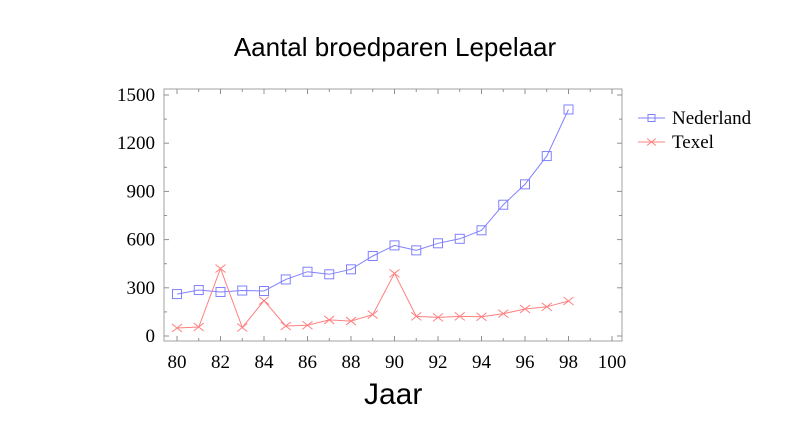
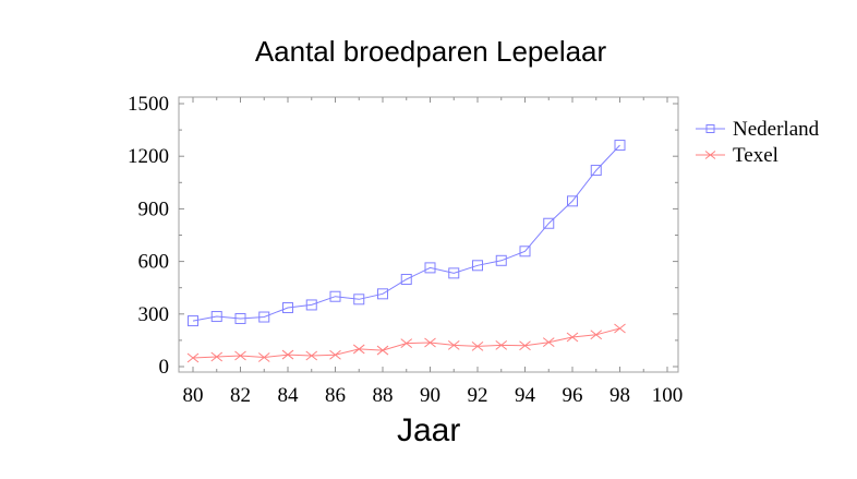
Texel/82: 420 -> 60
Nederland/84: 280 -> 340
Texel/84: 220 -> 70
Texel/90: 390 -> 140
Nederland/98: 1410 -> 1260
